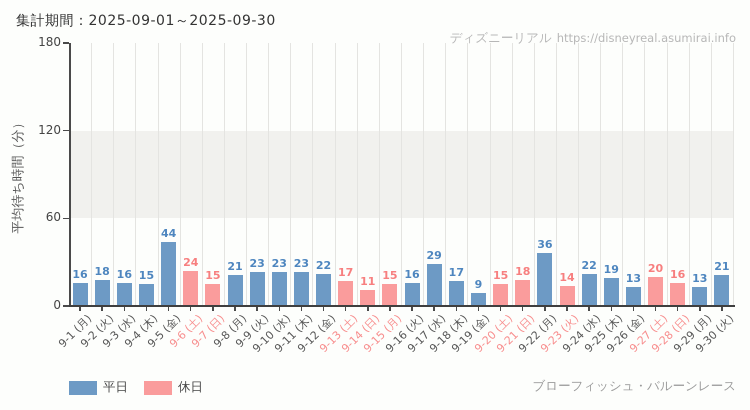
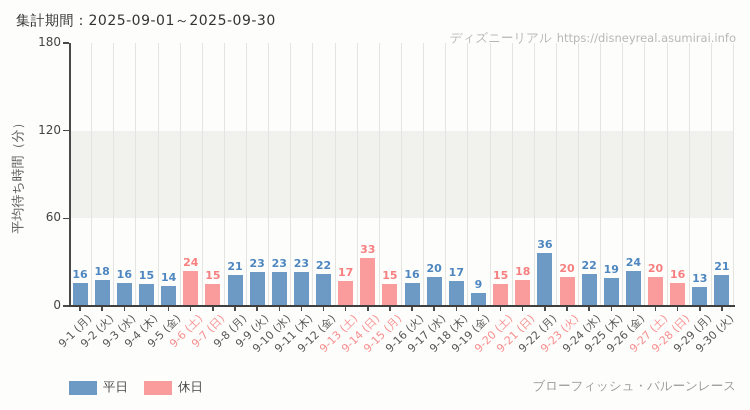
9-5 (金): 44 -> 14
9-14 (日): 11 -> 33
9-17 (水): 29 -> 20
9-23 (火): 14 -> 20
9-26 (金): 13 -> 24
